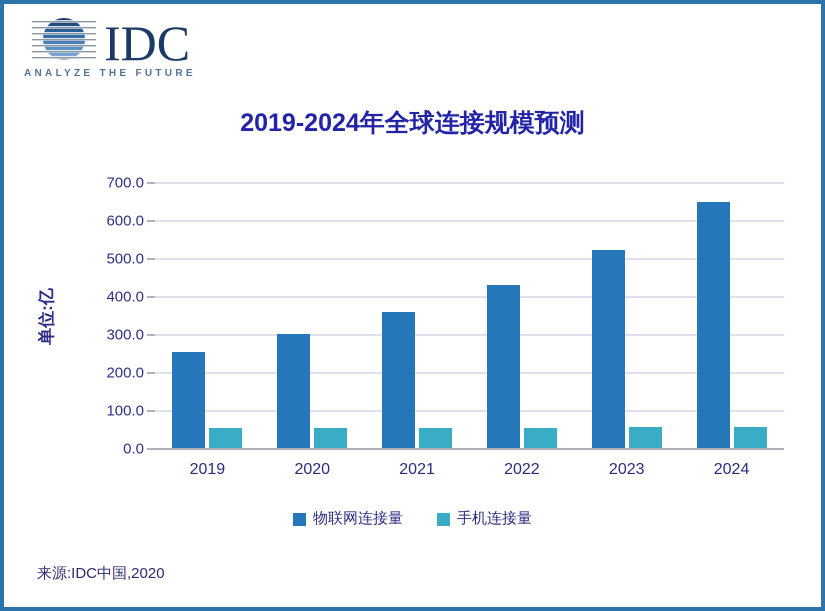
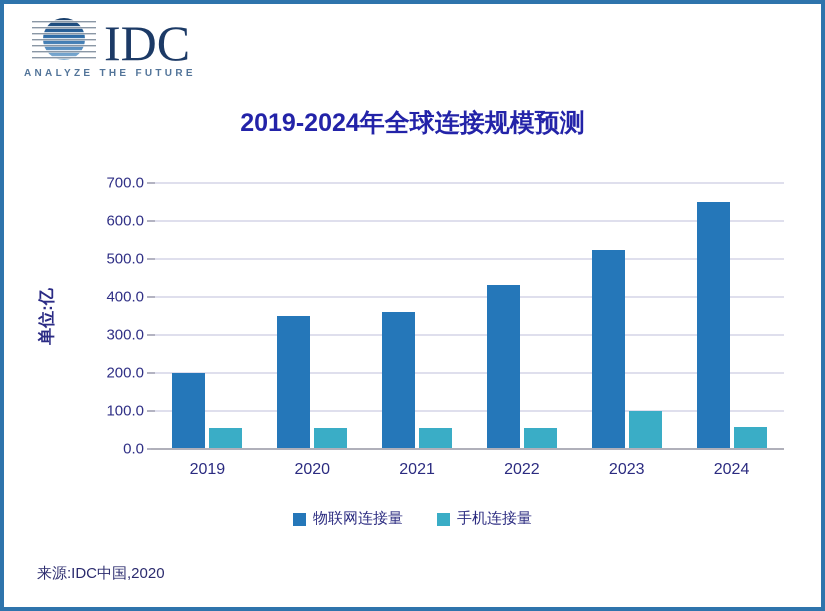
物联网连接量/2019: 260 -> 200
物联网连接量/2020: 300 -> 350
手机连接量/2023: 60 -> 100
